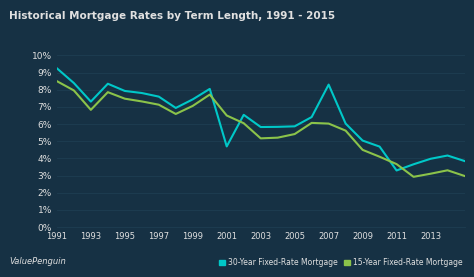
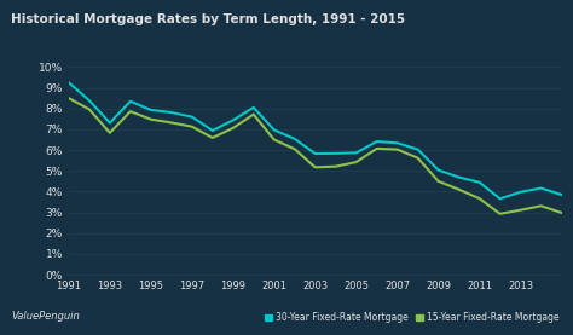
30-Year Fixed-Rate Mortgage/2001: 4.7% -> 7.0%
30-Year Fixed-Rate Mortgage/2007: 8.3% -> 6.3%
30-Year Fixed-Rate Mortgage/2011: 3.3% -> 4.5%
